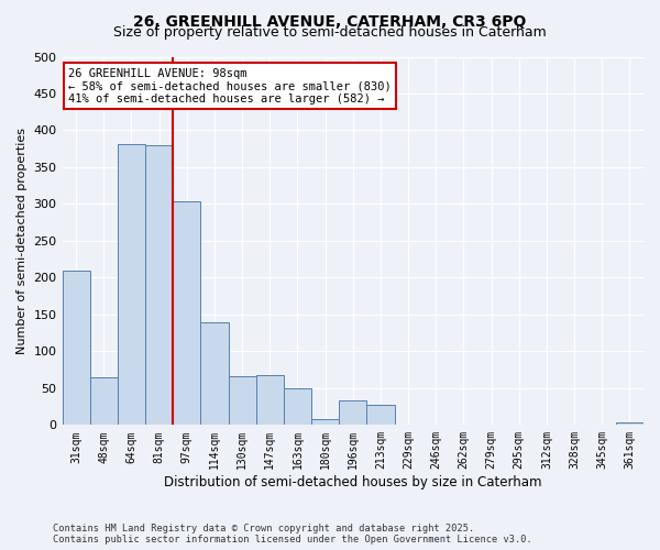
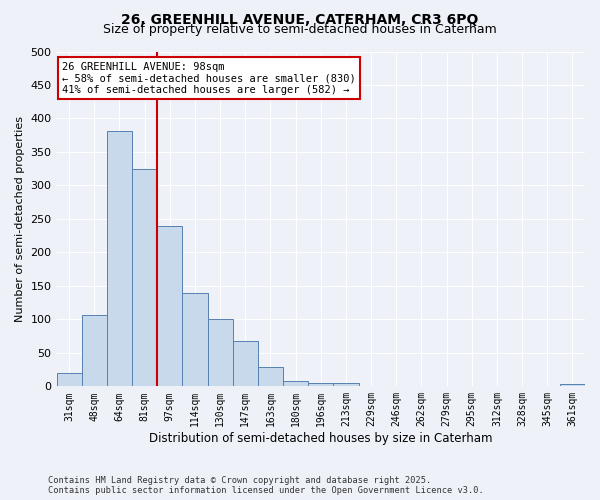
31sqm: 210 -> 20
48sqm: 64 -> 107
81sqm: 380 -> 325
97sqm: 304 -> 240
130sqm: 66 -> 101
163sqm: 50 -> 29
196sqm: 34 -> 5
213sqm: 28 -> 5
